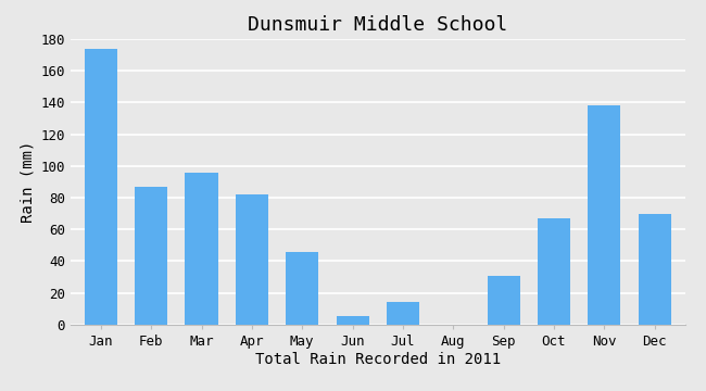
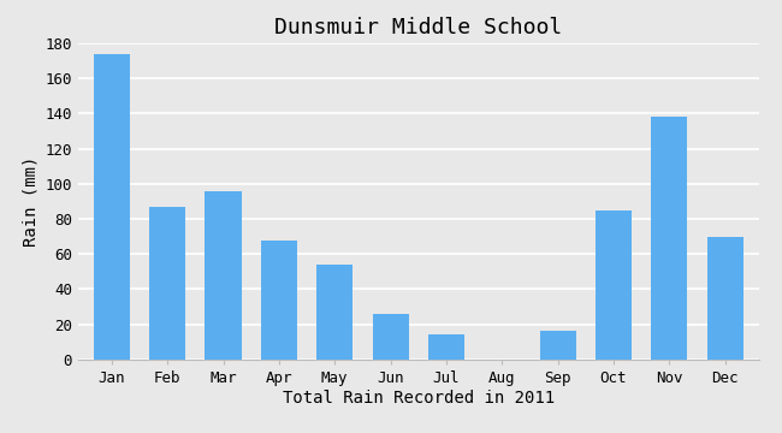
Apr: 82 -> 68
May: 46 -> 54
Jun: 5 -> 26
Sep: 31 -> 16
Oct: 67 -> 85
